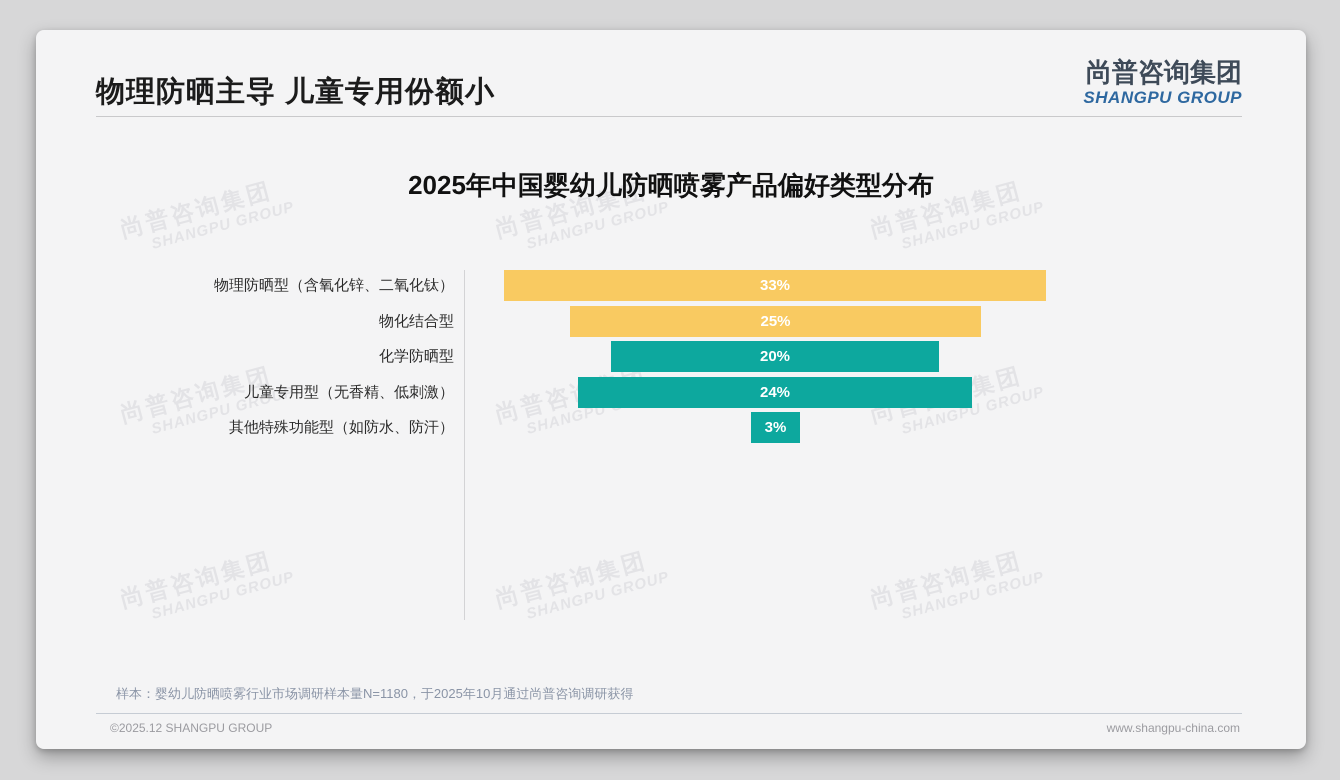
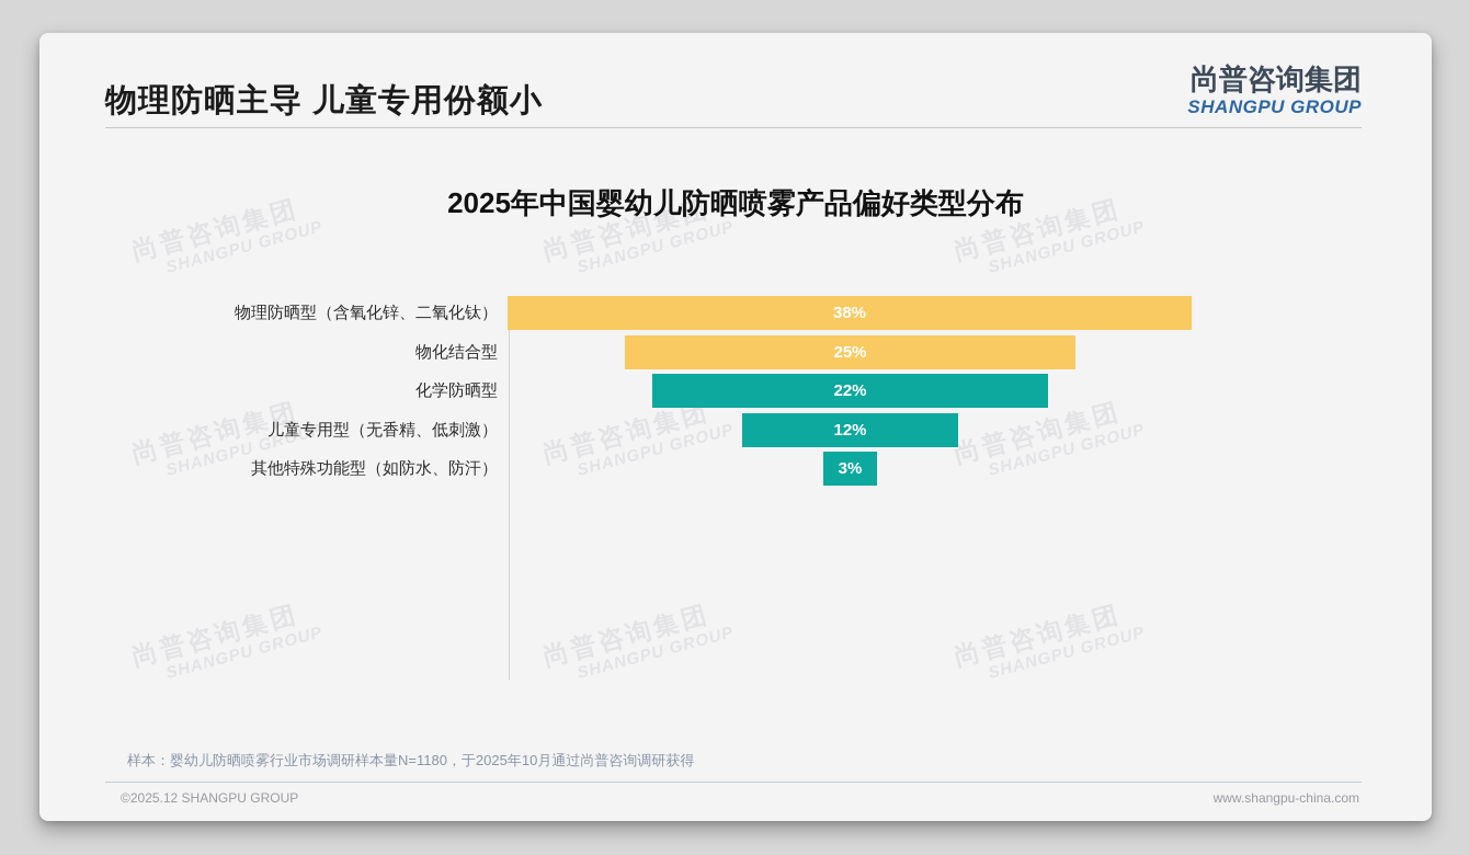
物理防晒型（含氧化锌、二氧化钛）: 33% -> 38%
化学防晒型: 20% -> 22%
儿童专用型（无香精、低刺激）: 24% -> 12%
